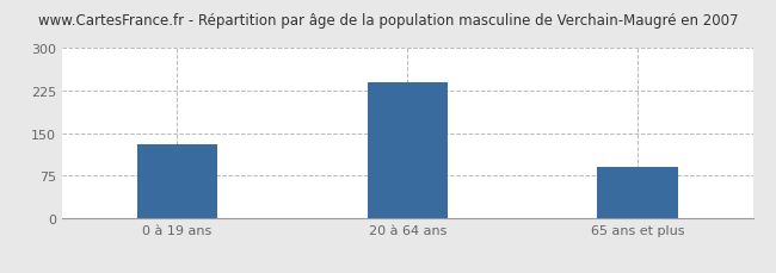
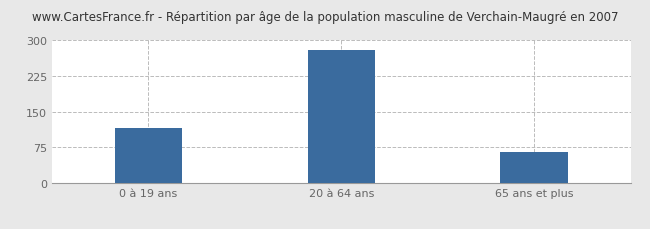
0 à 19 ans: 130 -> 115
20 à 64 ans: 240 -> 280
65 ans et plus: 90 -> 65
